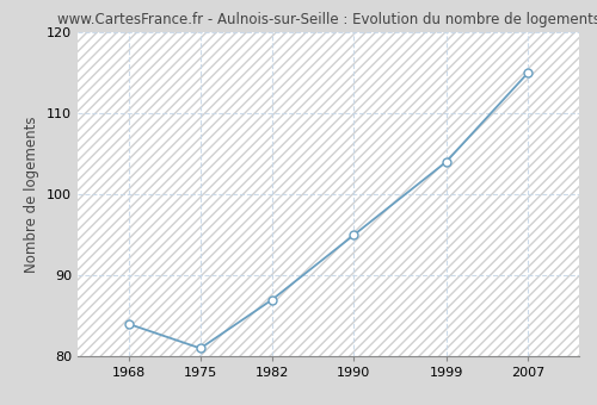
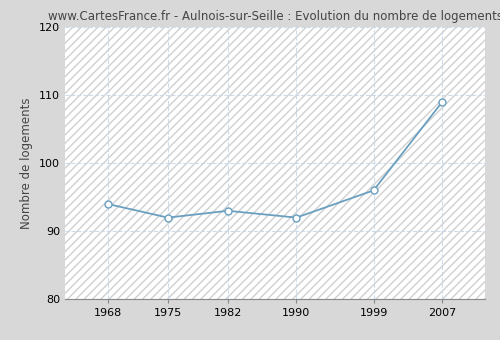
1968: 84 -> 94
1975: 81 -> 92
1982: 87 -> 93
1990: 95 -> 92
1999: 104 -> 96
2007: 115 -> 109
